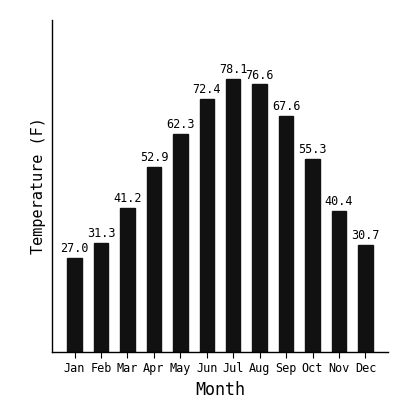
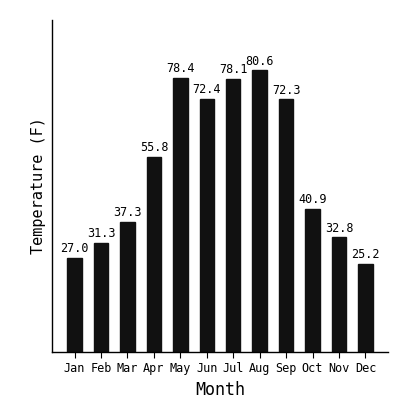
Mar: 41.2 -> 37.3
Apr: 52.9 -> 55.8
May: 62.3 -> 78.4
Aug: 76.6 -> 80.6
Sep: 67.6 -> 72.3
Oct: 55.3 -> 40.9
Nov: 40.4 -> 32.8
Dec: 30.7 -> 25.2
